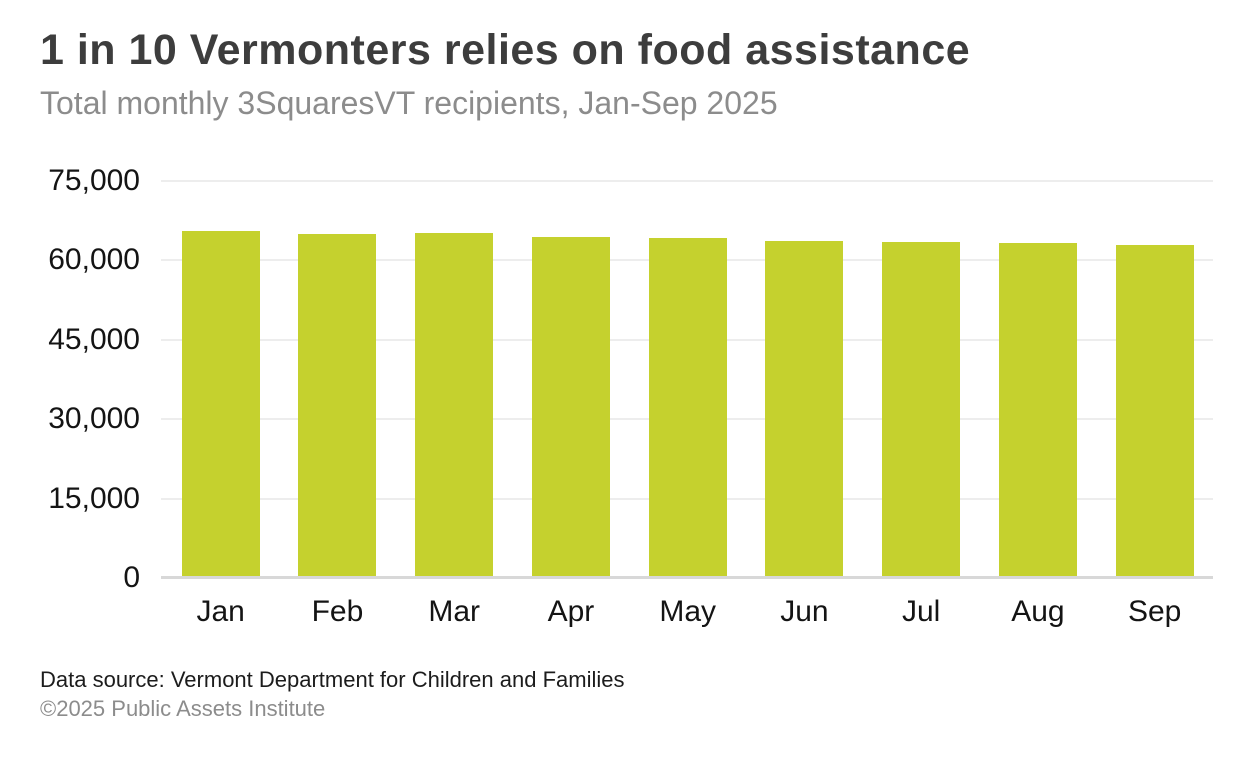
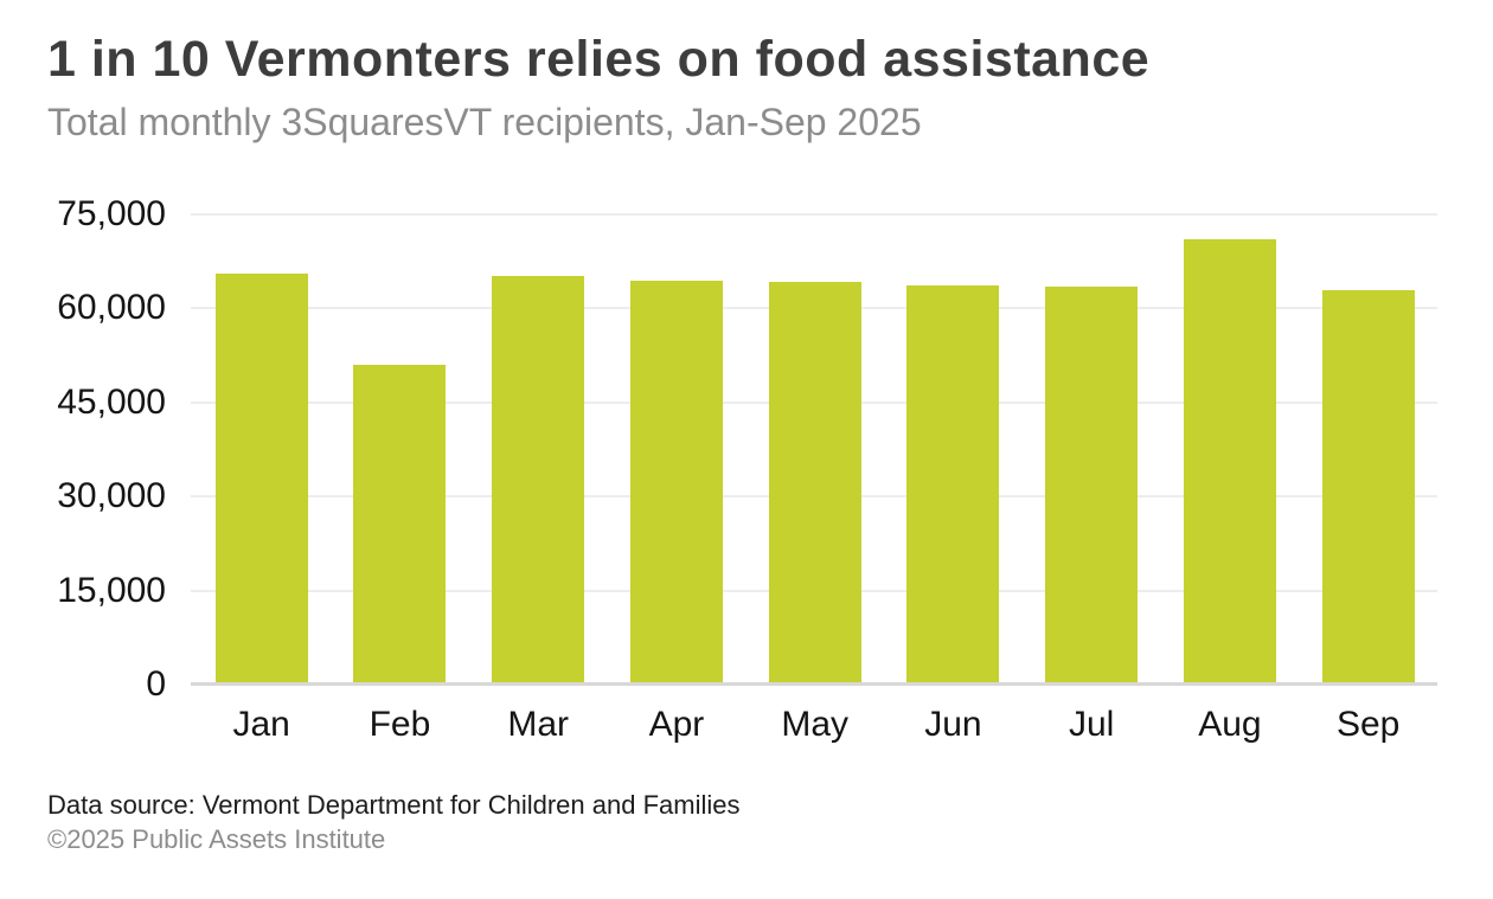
Feb: 65000 -> 51000
Aug: 63000 -> 71000
